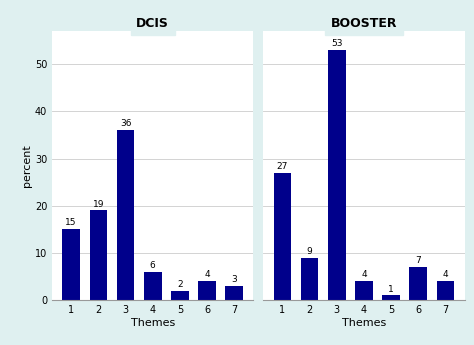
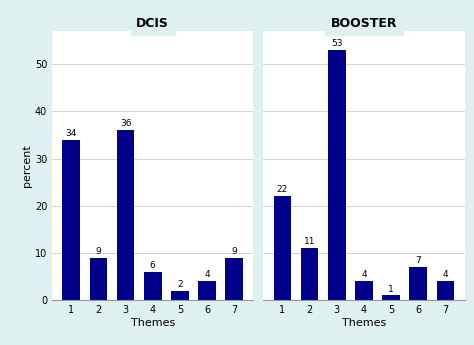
DCIS/1: 15 -> 34
DCIS/2: 19 -> 9
DCIS/7: 3 -> 9
BOOSTER/1: 27 -> 22
BOOSTER/2: 9 -> 11
